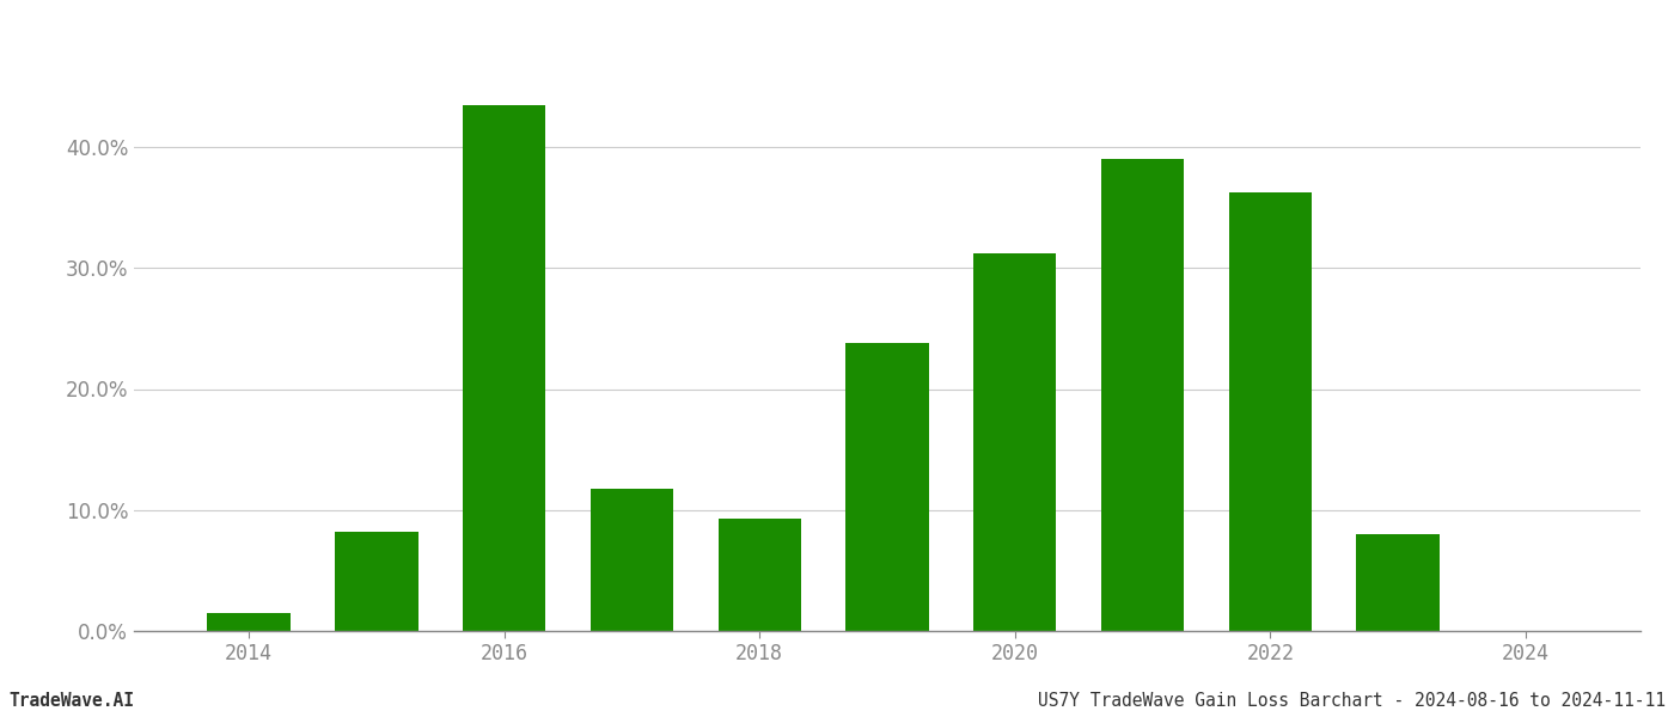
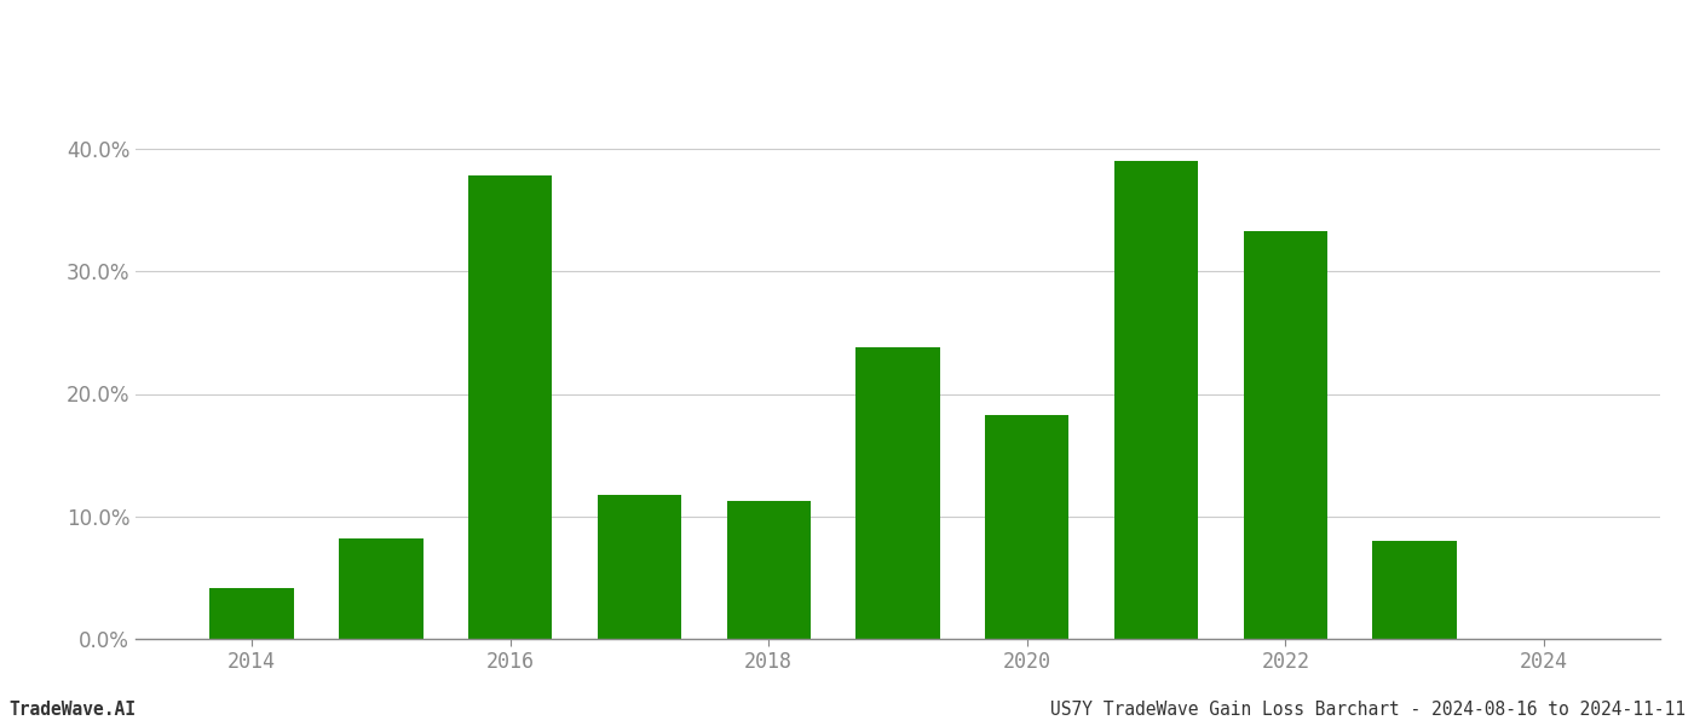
2014: 1.5% -> 4.1%
2016: 43.5% -> 37.8%
2018: 9.3% -> 11.3%
2020: 31.2% -> 18.3%
2022: 36.2% -> 33.3%
